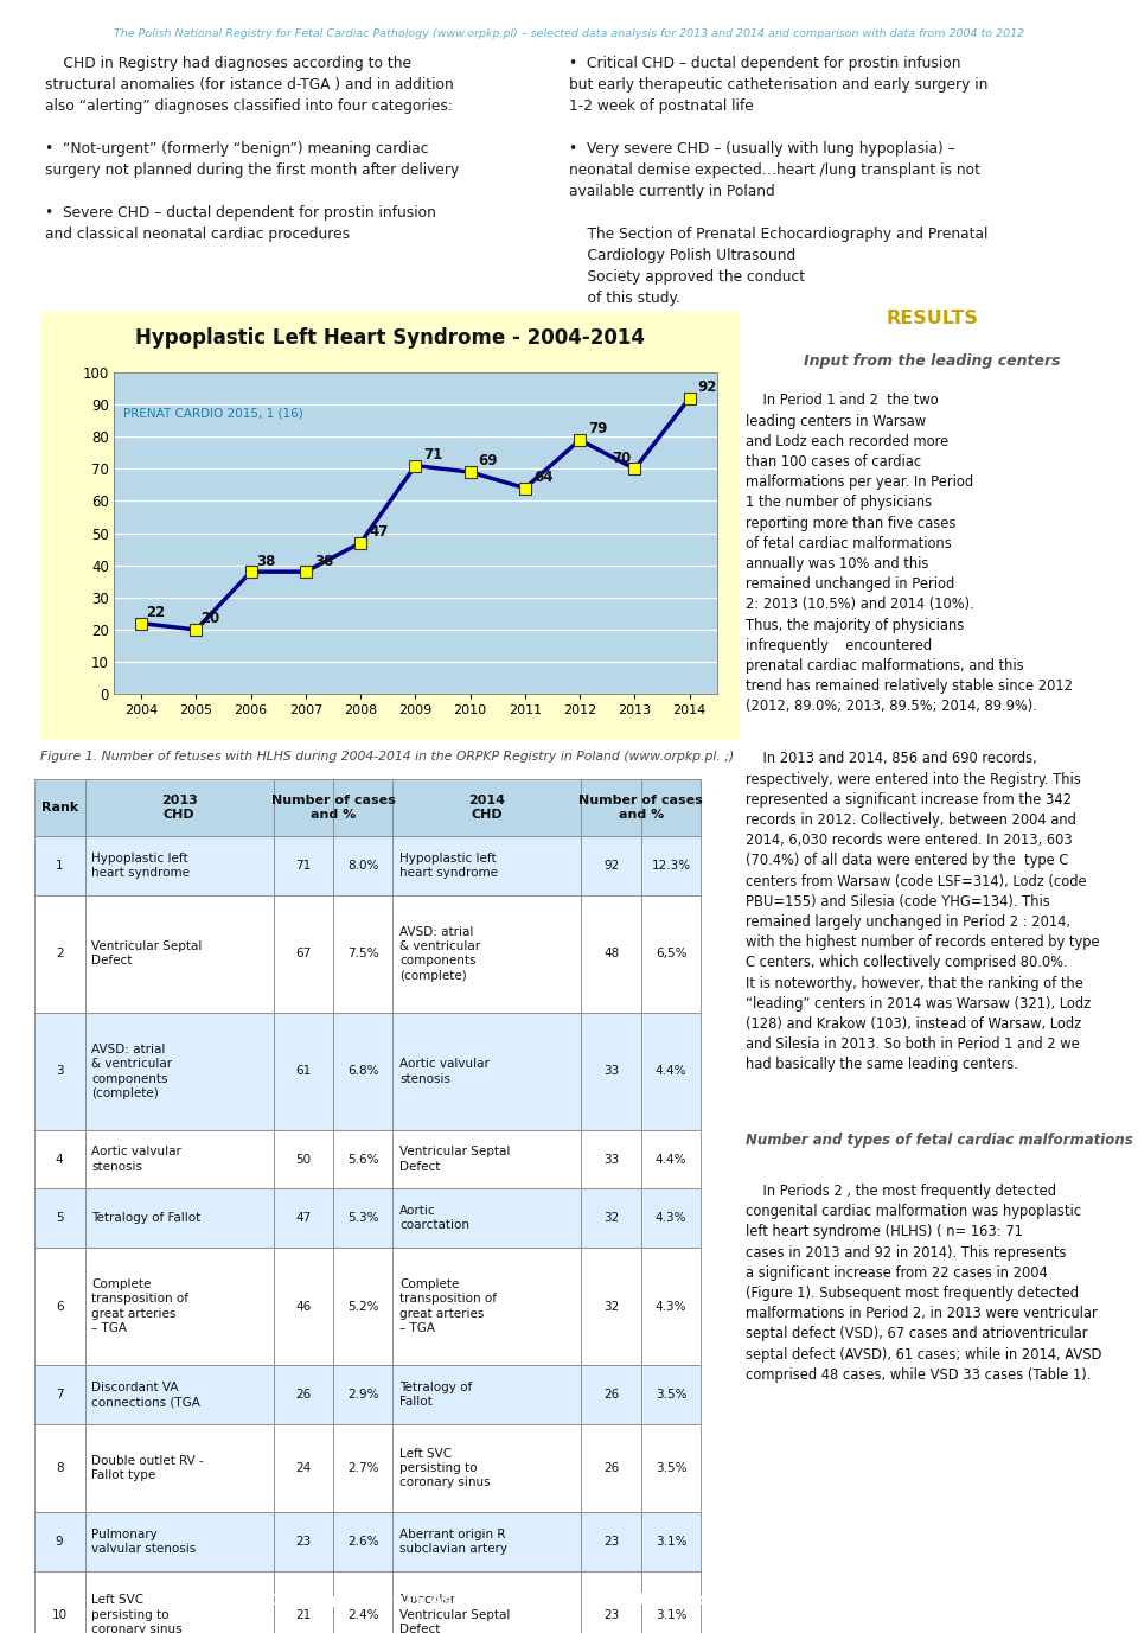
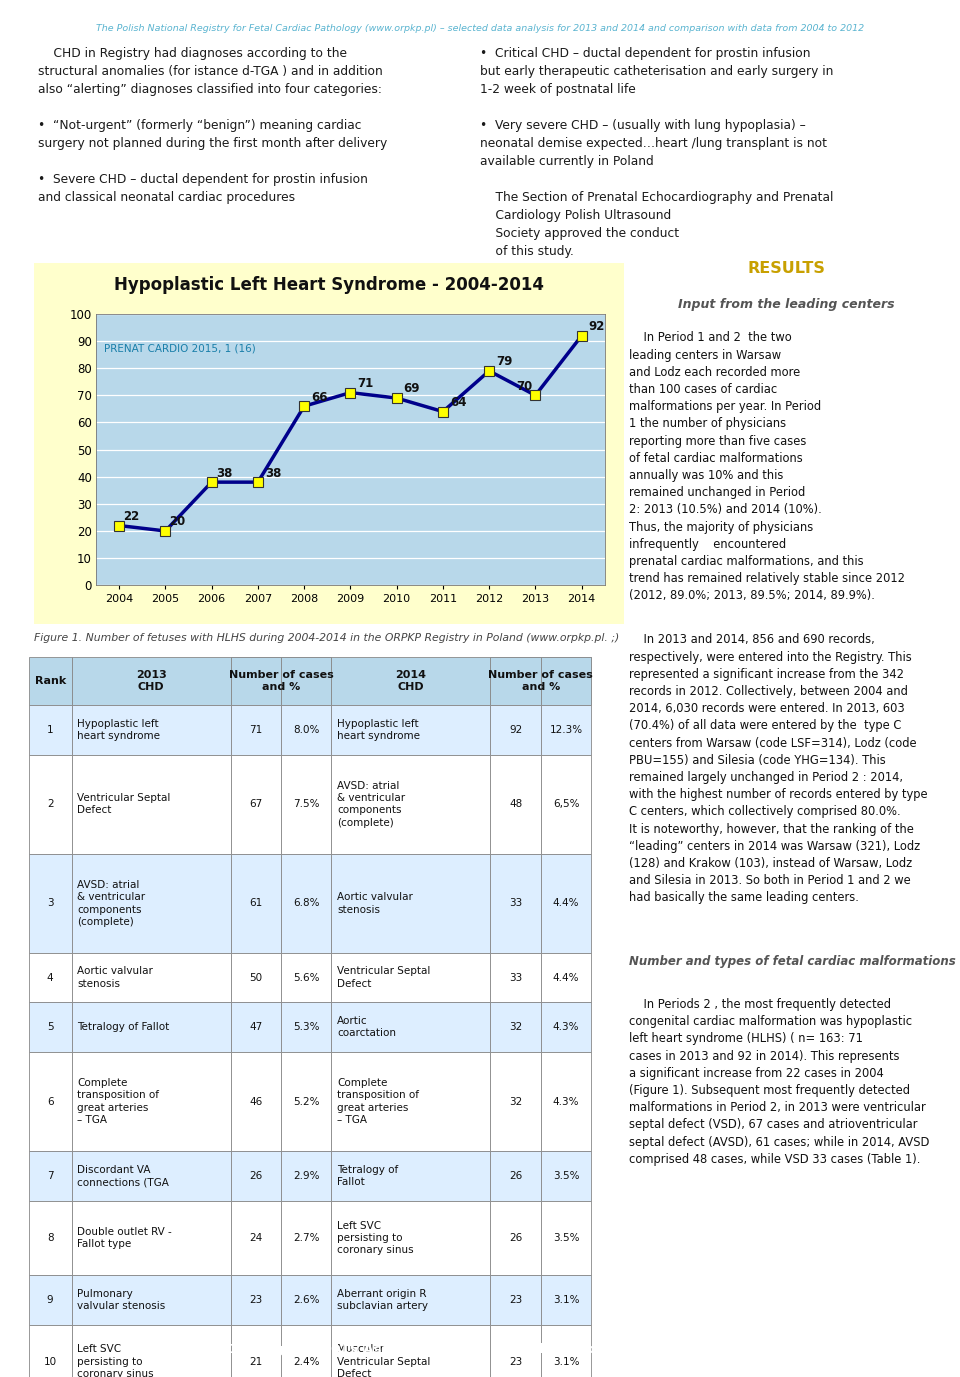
2008: 47 -> 66
